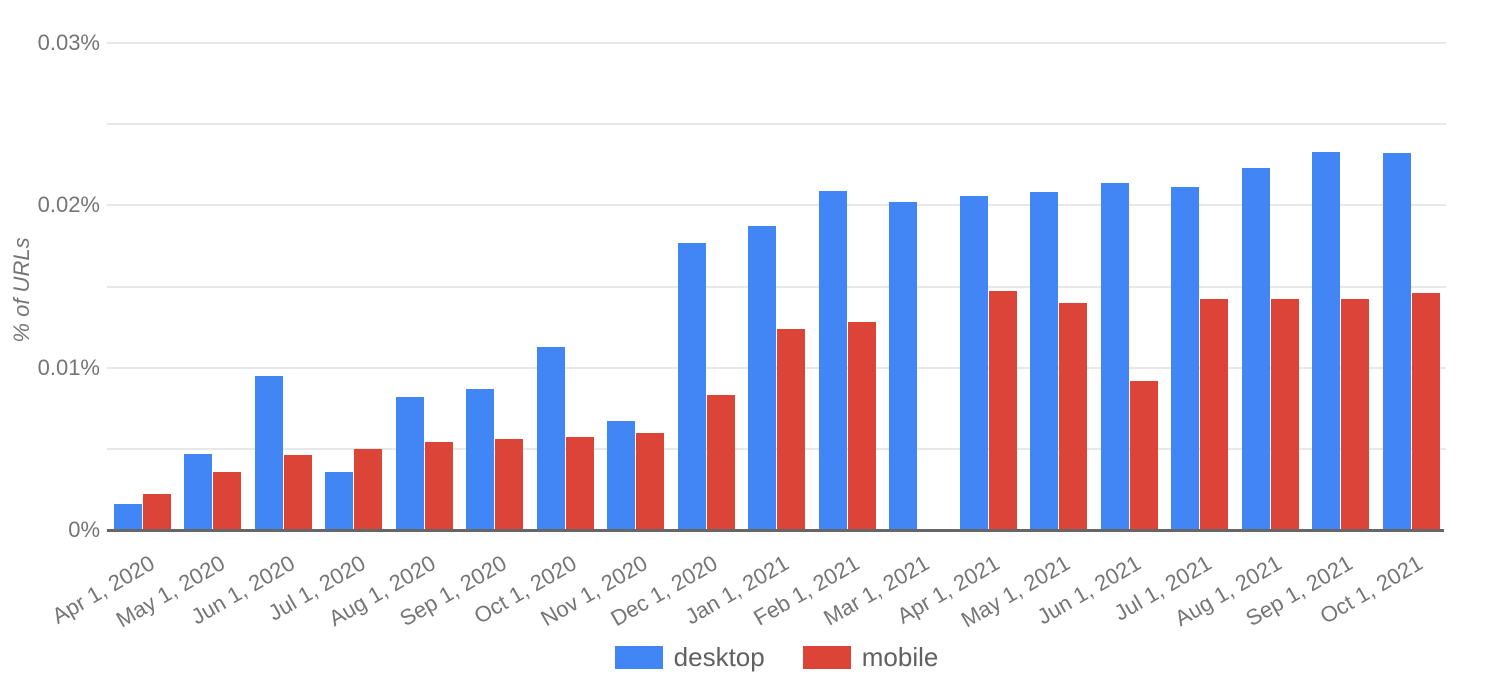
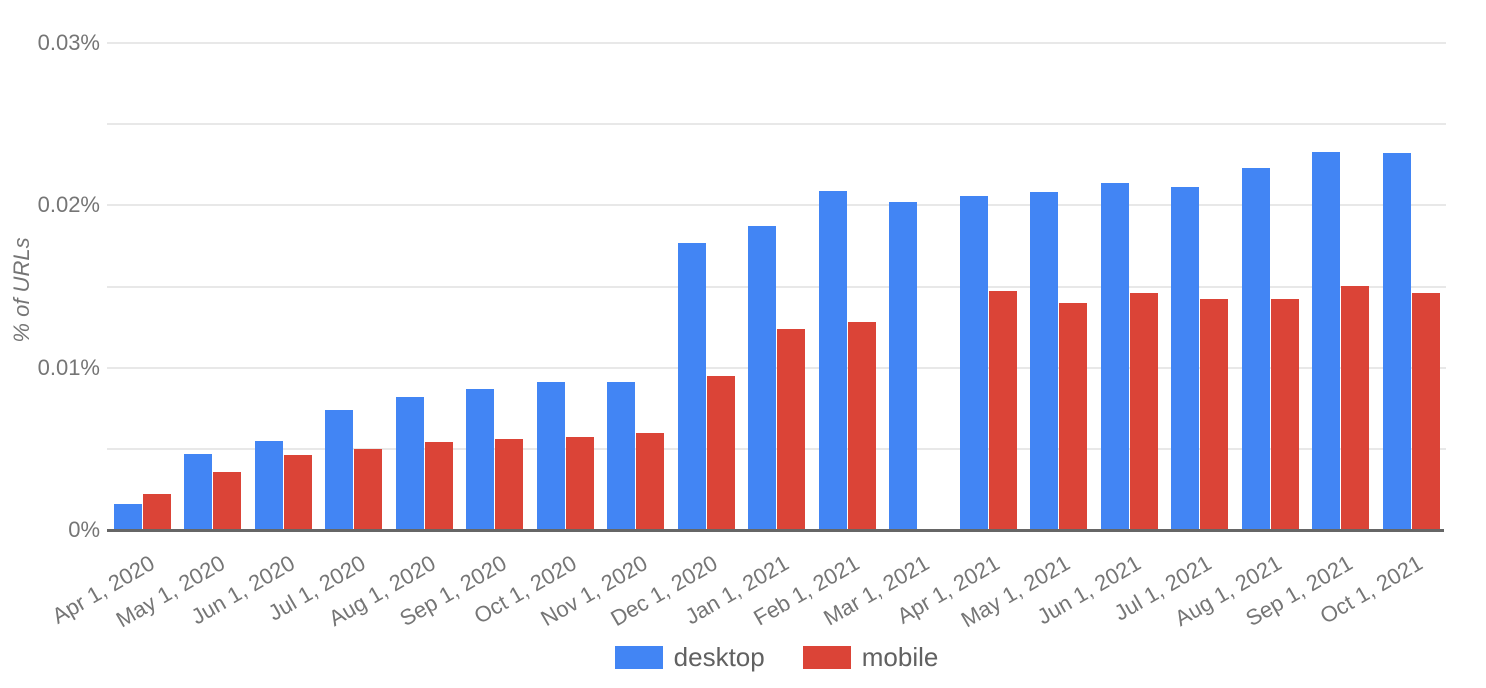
desktop/Jun 1, 2020: 0.0095% -> 0.0055%
desktop/Jul 1, 2020: 0.0036% -> 0.0074%
desktop/Oct 1, 2020: 0.0113% -> 0.0091%
desktop/Nov 1, 2020: 0.0067% -> 0.0091%
mobile/Dec 1, 2020: 0.0083% -> 0.0095%
mobile/Jun 1, 2021: 0.0092% -> 0.0146%
mobile/Sep 1, 2021: 0.0142% -> 0.0150%
